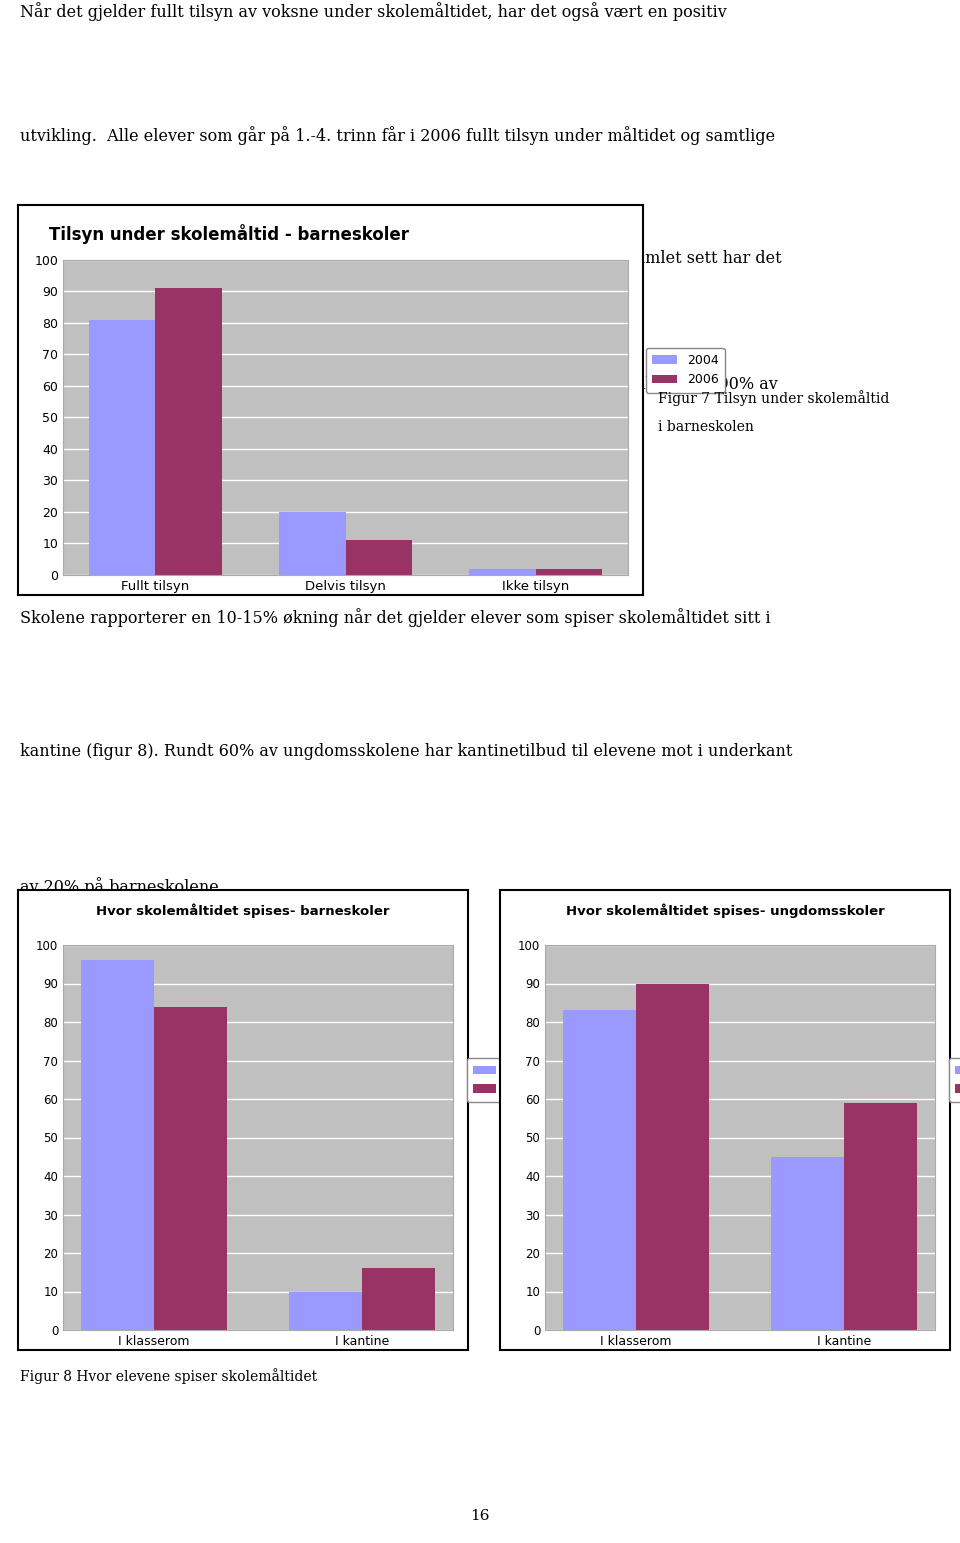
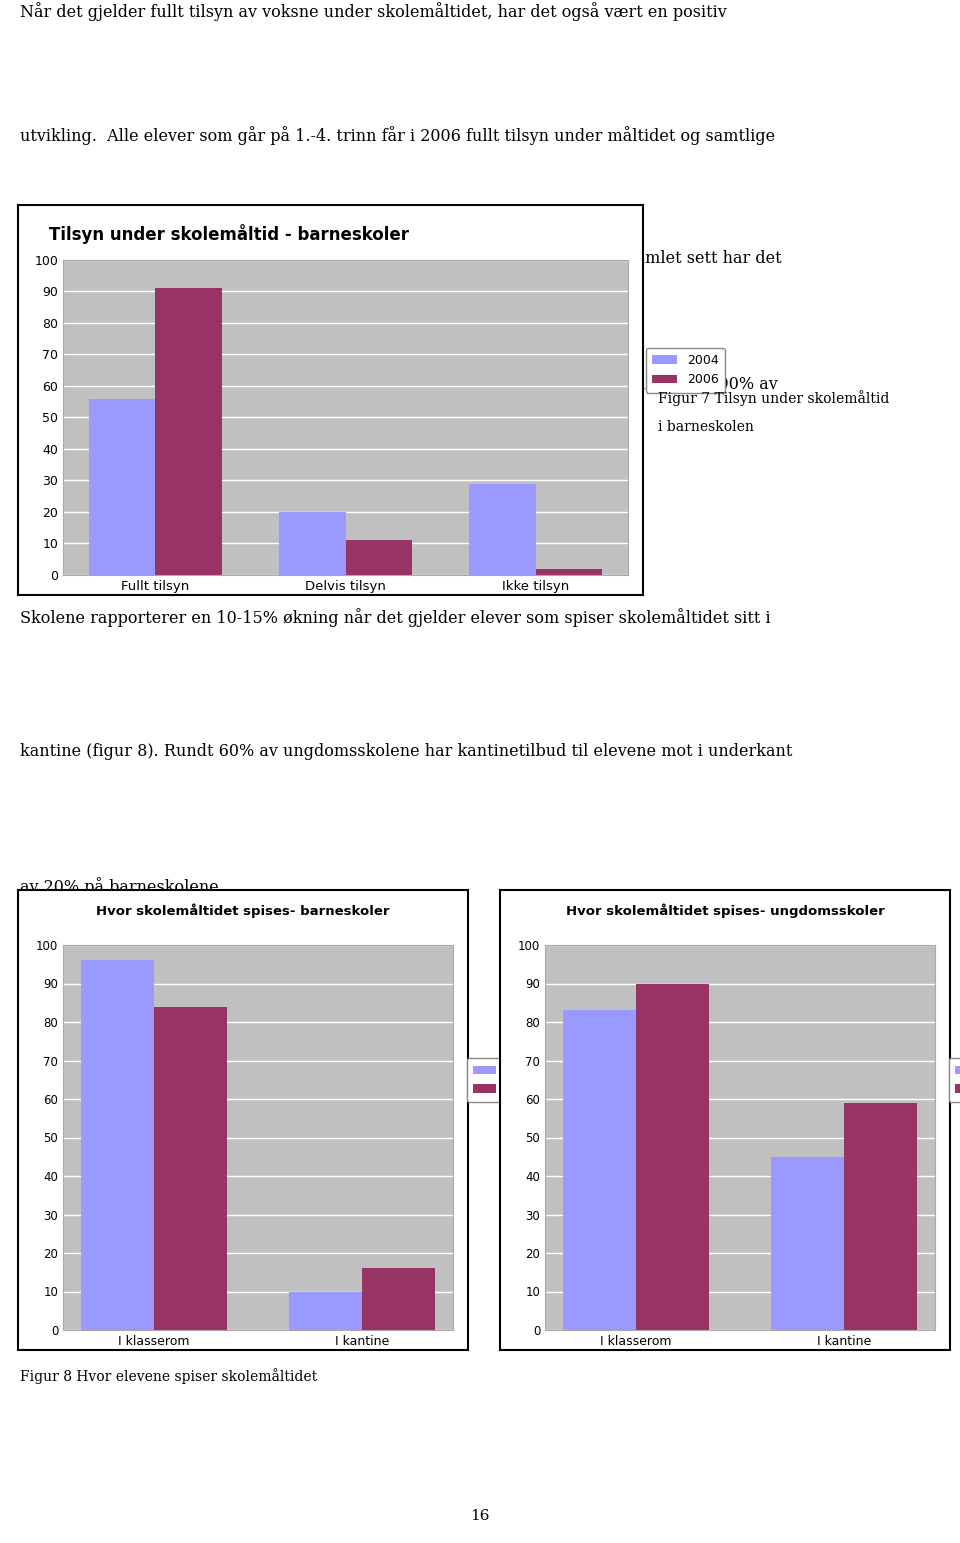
2004/Fullt tilsyn: 81 -> 56
2004/Ikke tilsyn: 2 -> 29
